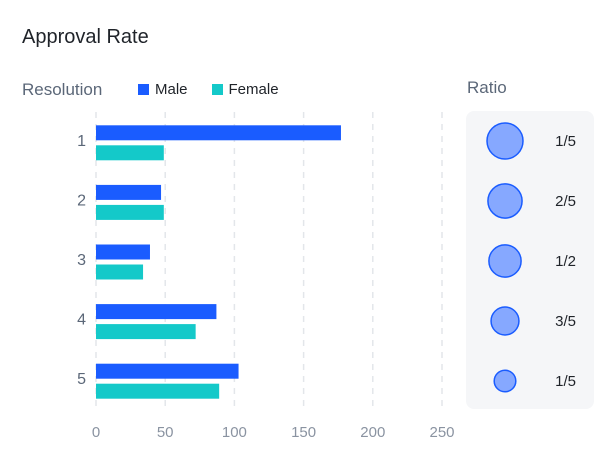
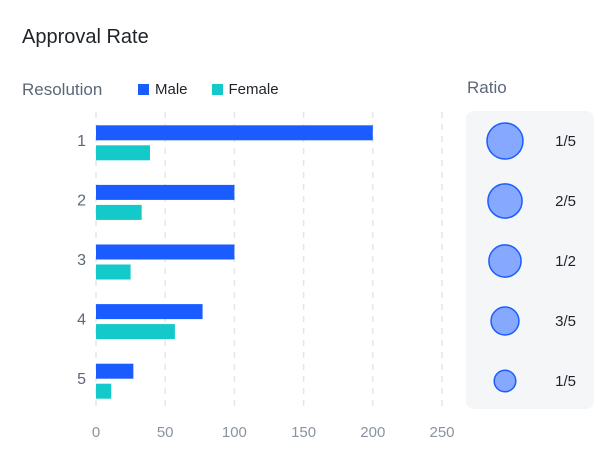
Male/1: 177 -> 200
Female/1: 49 -> 39
Male/2: 47 -> 100
Female/2: 49 -> 33
Male/3: 39 -> 100
Female/3: 34 -> 25
Male/4: 87 -> 77
Female/4: 72 -> 57
Male/5: 103 -> 27
Female/5: 89 -> 11
